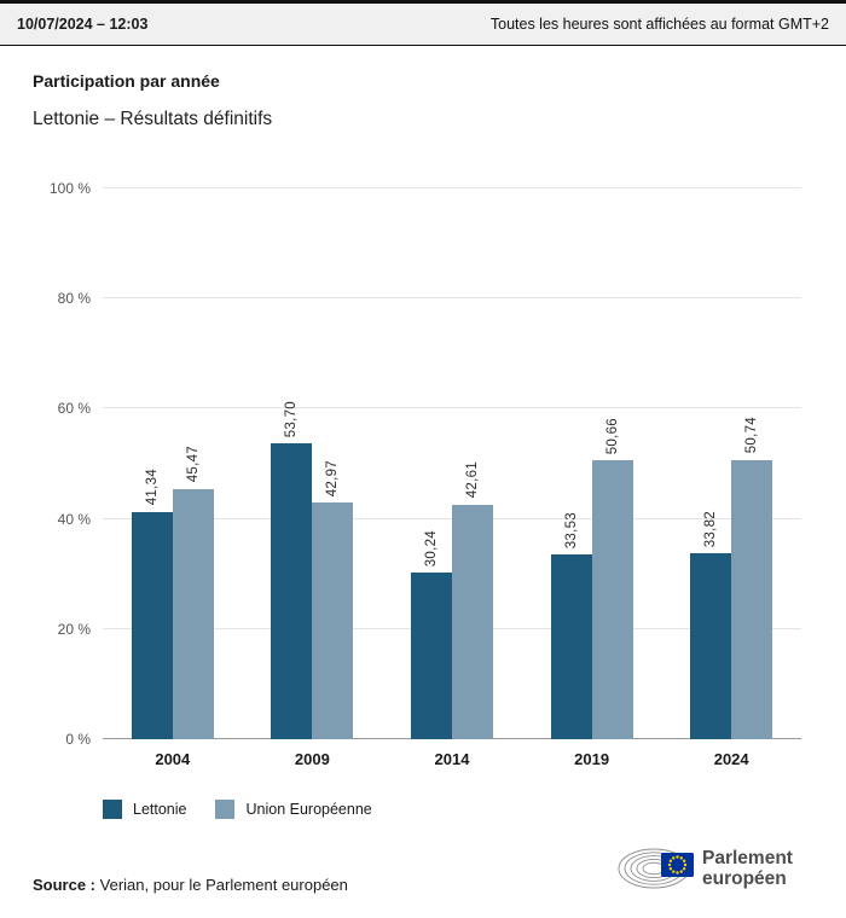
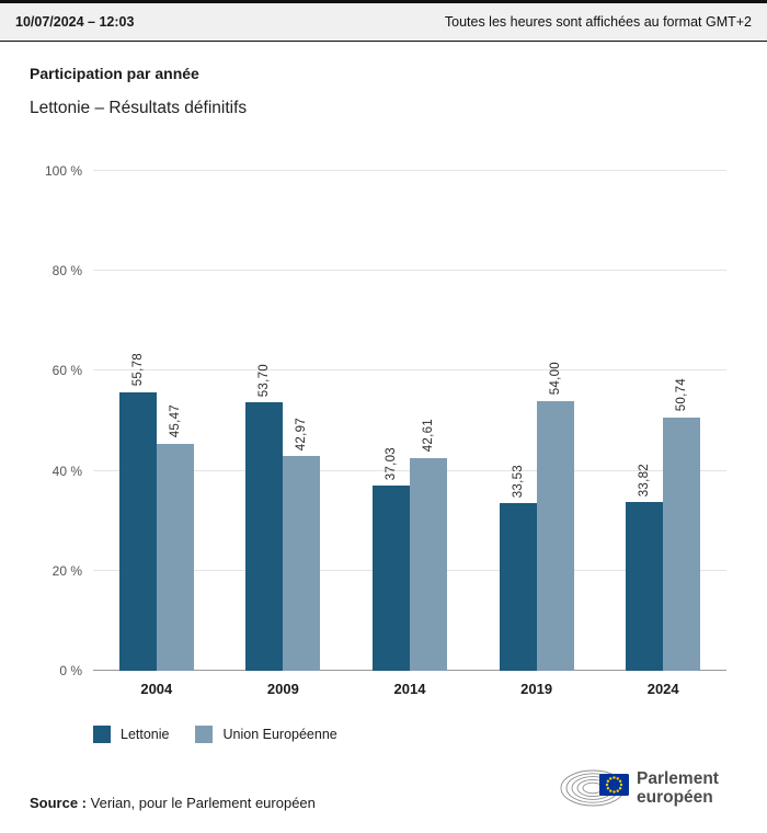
Lettonie/2004: 41,34 -> 55,78
Lettonie/2014: 30,24 -> 37,03
Union Européenne/2019: 50,66 -> 54,00
